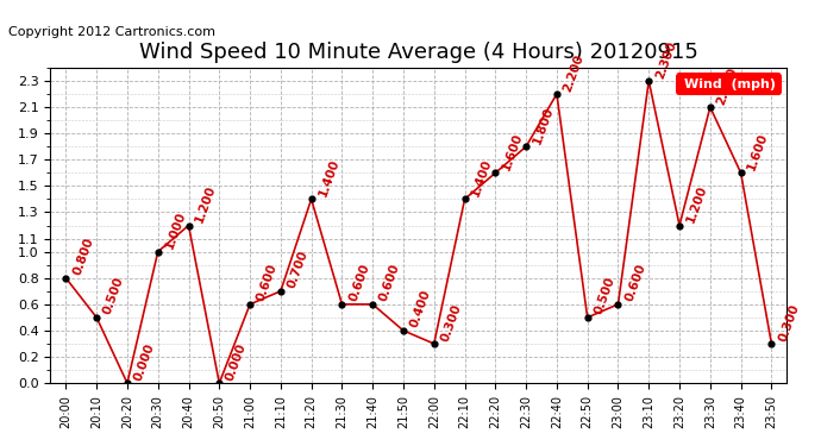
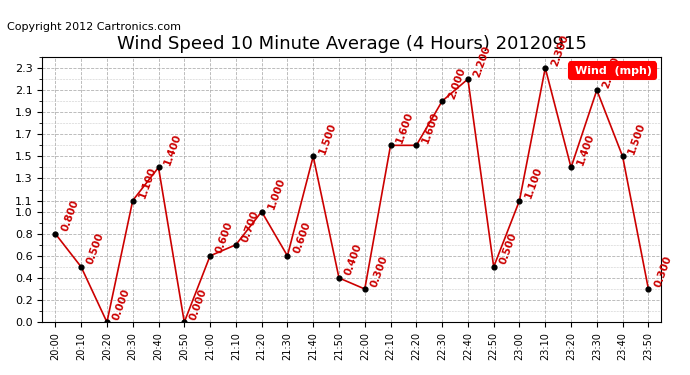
20:30: 1.000 -> 1.100
20:40: 1.200 -> 1.400
21:20: 1.400 -> 1.000
21:40: 0.600 -> 1.500
22:10: 1.400 -> 1.600
22:30: 1.800 -> 2.000
23:00: 0.600 -> 1.100
23:20: 1.200 -> 1.400
23:40: 1.600 -> 1.500
